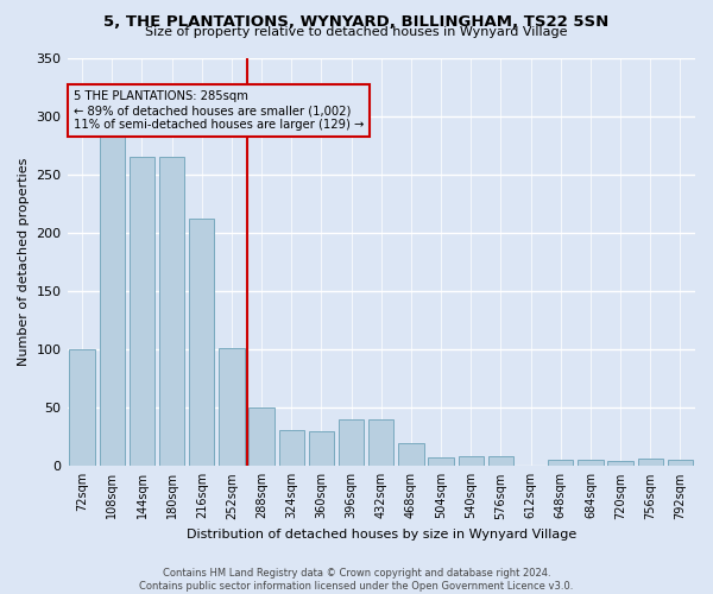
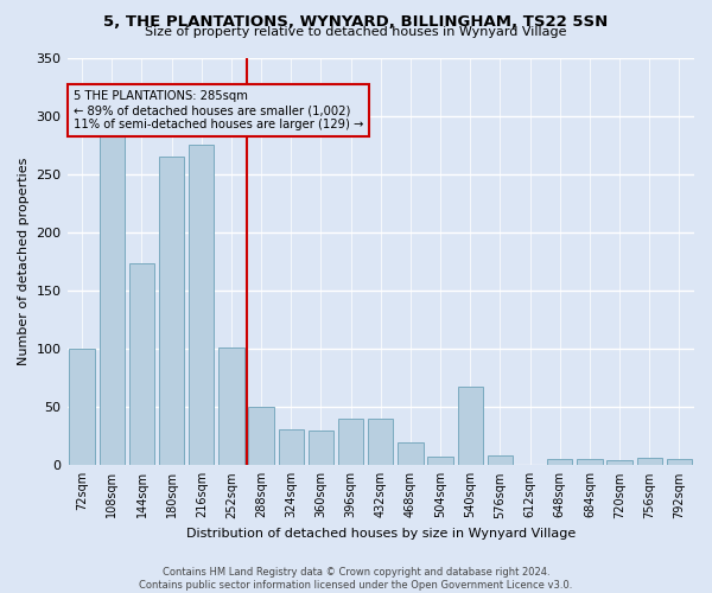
144sqm: 265 -> 174
216sqm: 212 -> 276
540sqm: 8 -> 68
